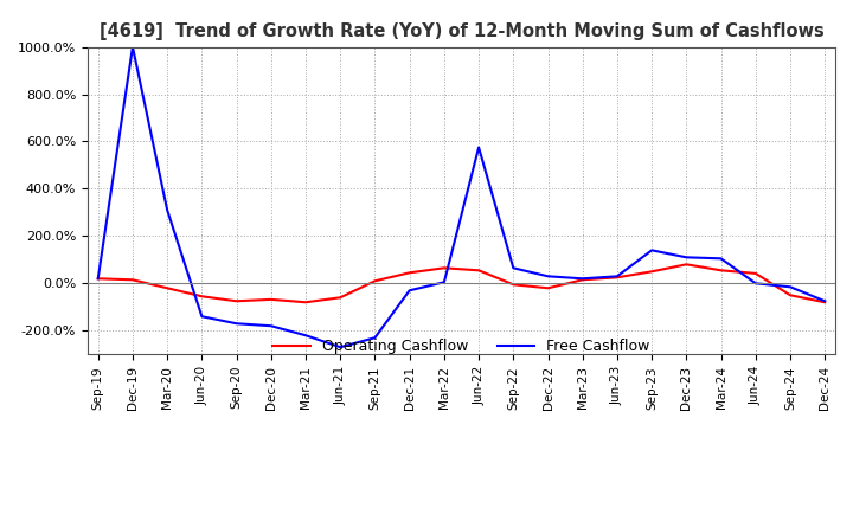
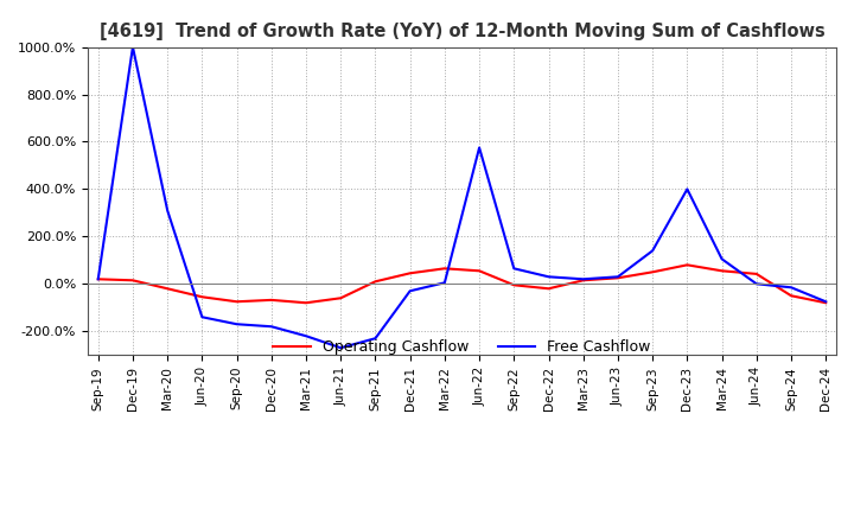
Free Cashflow/Dec-23: 110% -> 400%
